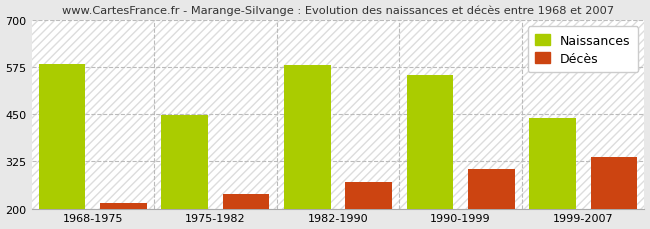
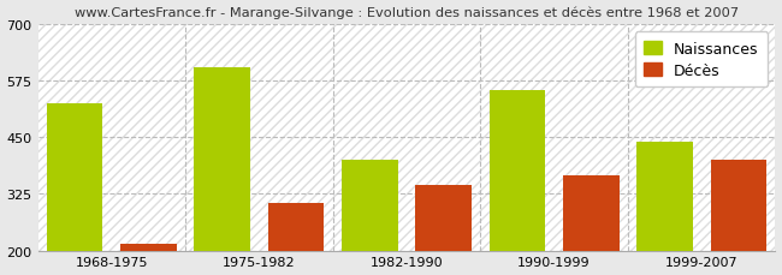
Naissances/1968-1975: 583 -> 525
Naissances/1975-1982: 448 -> 605
Décès/1975-1982: 238 -> 305
Naissances/1982-1990: 580 -> 400
Décès/1982-1990: 270 -> 345
Décès/1990-1999: 305 -> 365
Décès/1999-2007: 338 -> 400
